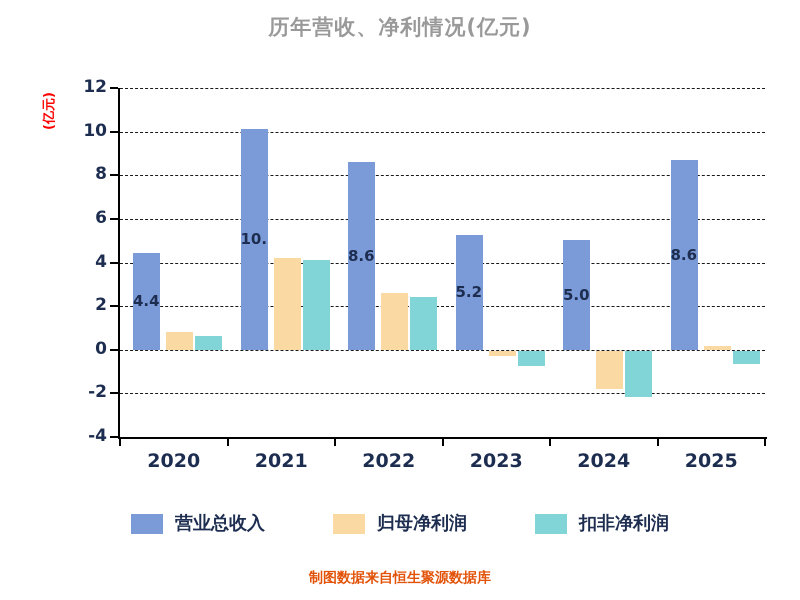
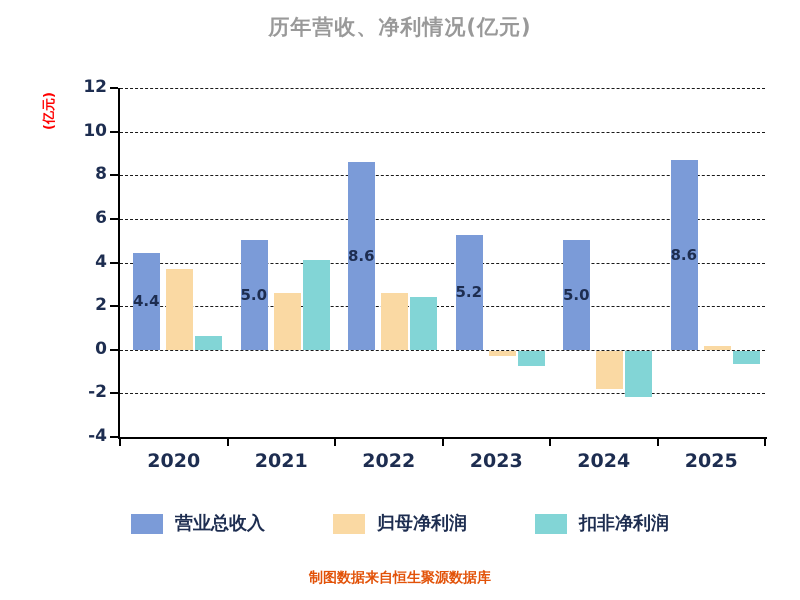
归母净利润/2020: 0.8 -> 3.7
营业总收入/2021: 10.13 -> 5.05
归母净利润/2021: 4.2 -> 2.6
